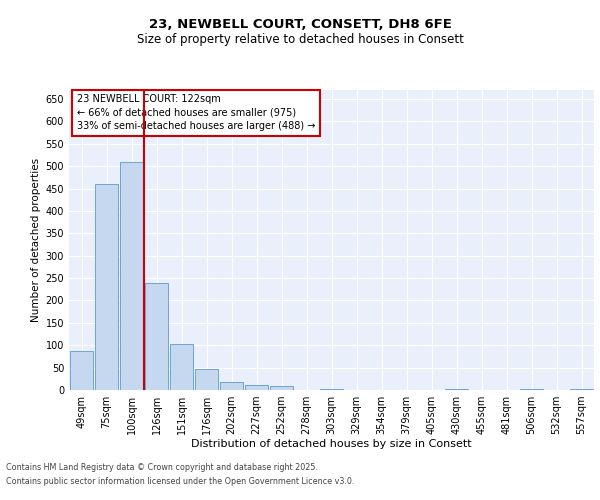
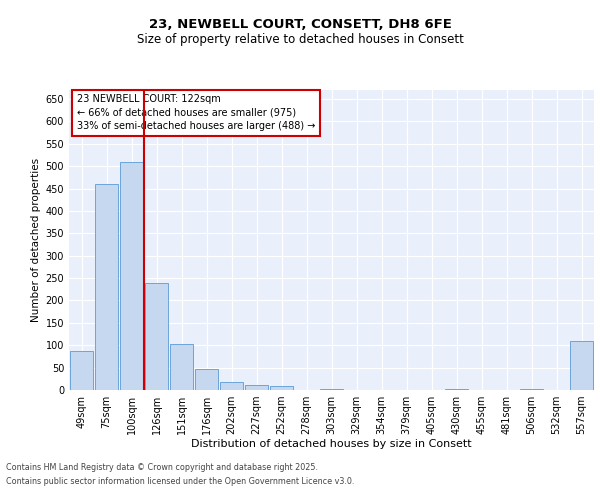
557sqm: 3 -> 110
